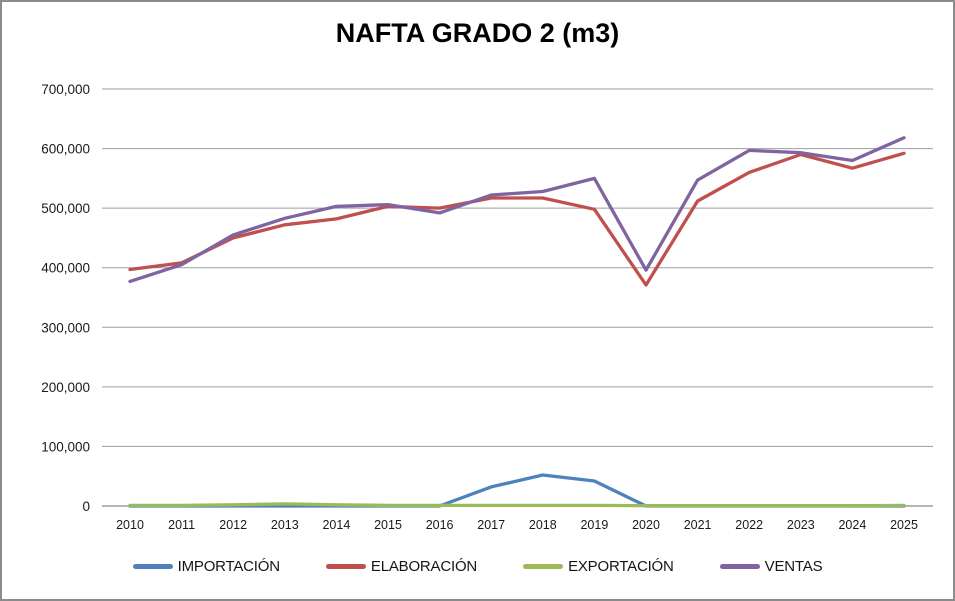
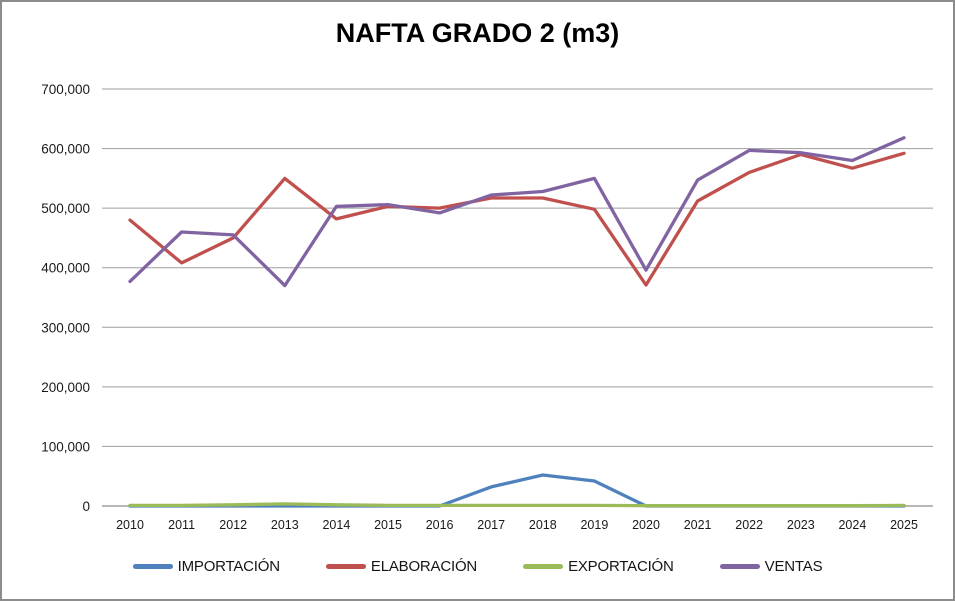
ELABORACIÓN/2010: 400000 -> 480000
VENTAS/2011: 400000 -> 460000
ELABORACIÓN/2013: 470000 -> 550000
VENTAS/2013: 480000 -> 370000
